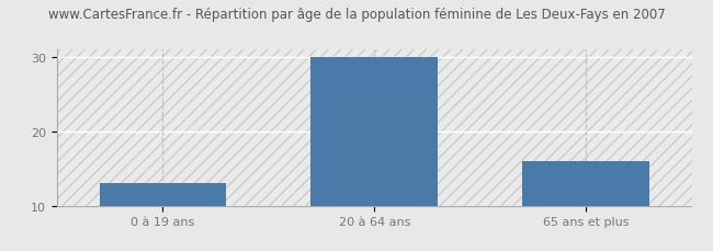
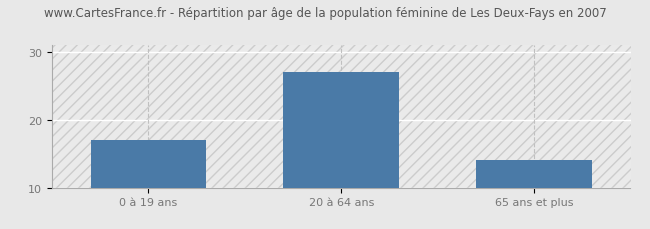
0 à 19 ans: 13 -> 17
20 à 64 ans: 30 -> 27
65 ans et plus: 16 -> 14
